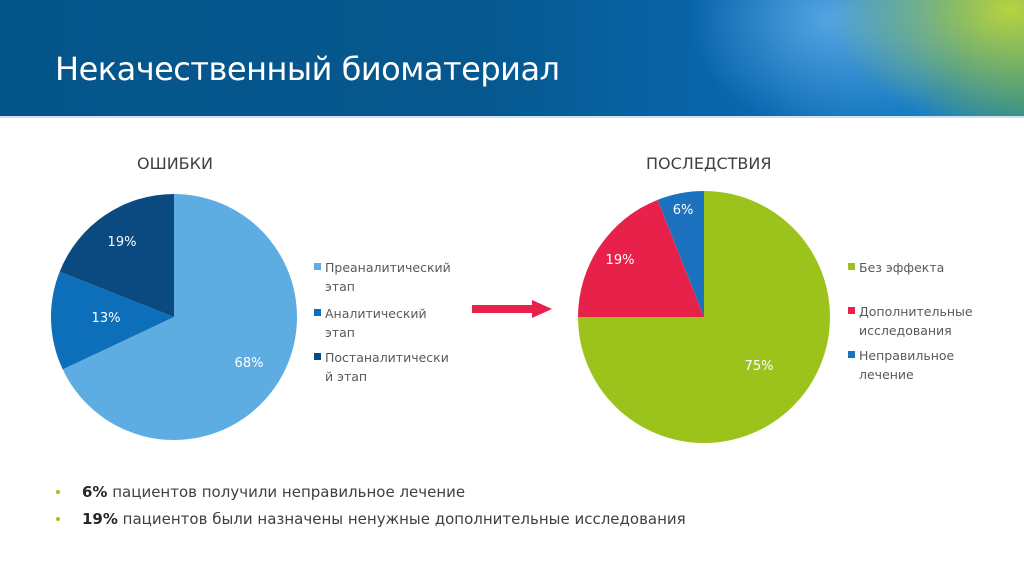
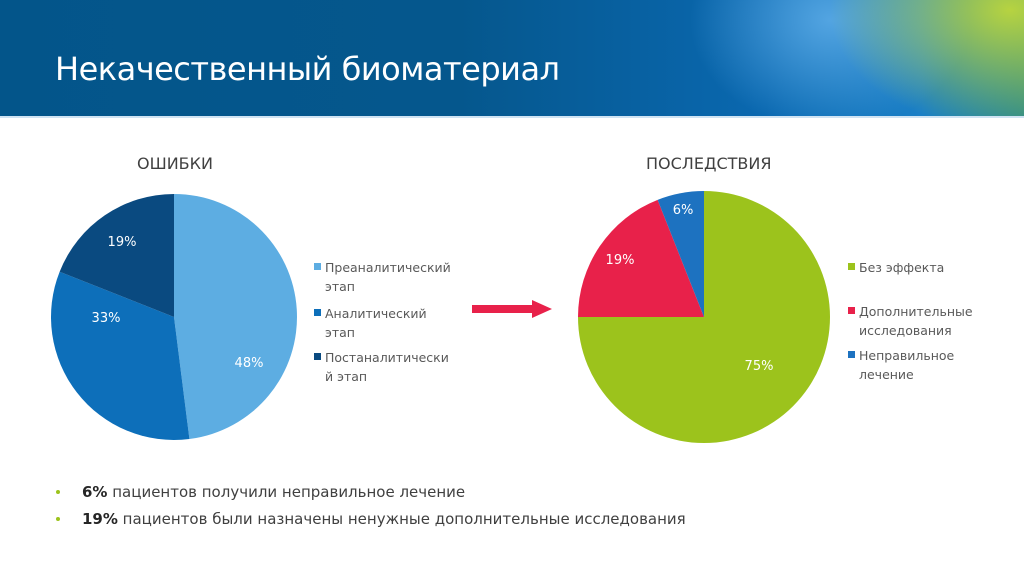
ОШИБКИ/Преаналитический этап: 68% -> 48%
ОШИБКИ/Аналитический этап: 13% -> 33%
